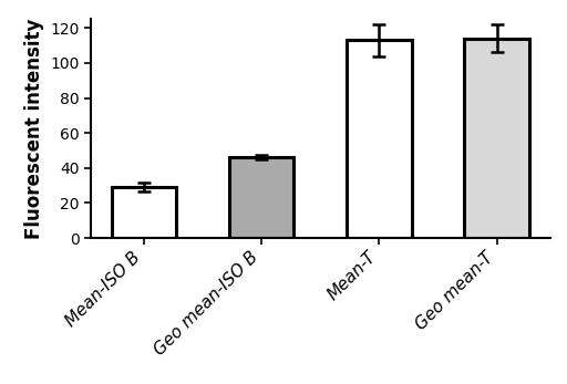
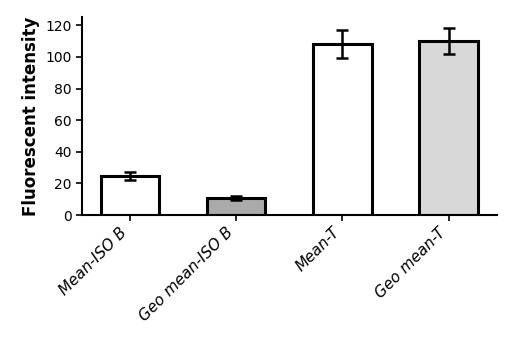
Mean-ISO B: 29 -> 25
Geo mean-ISO B: 46 -> 11
Mean-T: 113 -> 108
Geo mean-T: 114 -> 110
